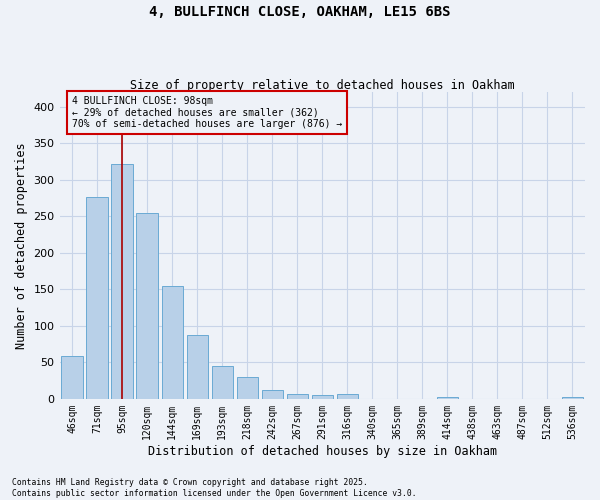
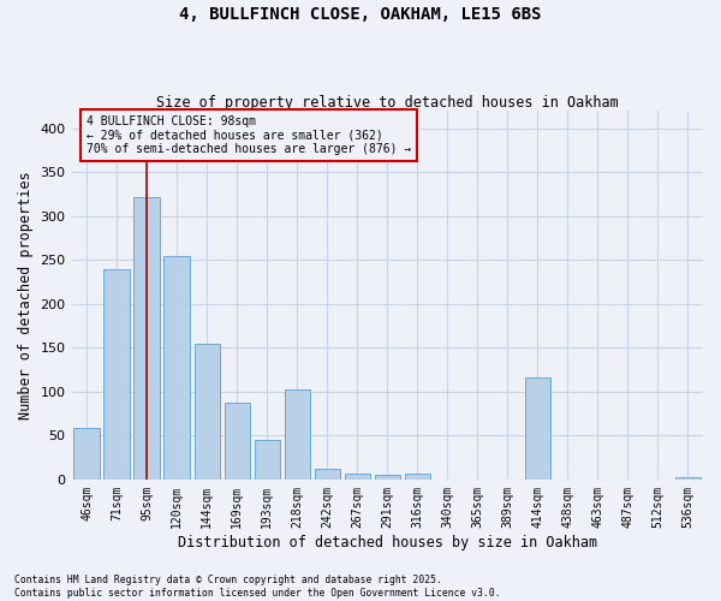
71sqm: 276 -> 240
218sqm: 30 -> 102
414sqm: 3 -> 116
